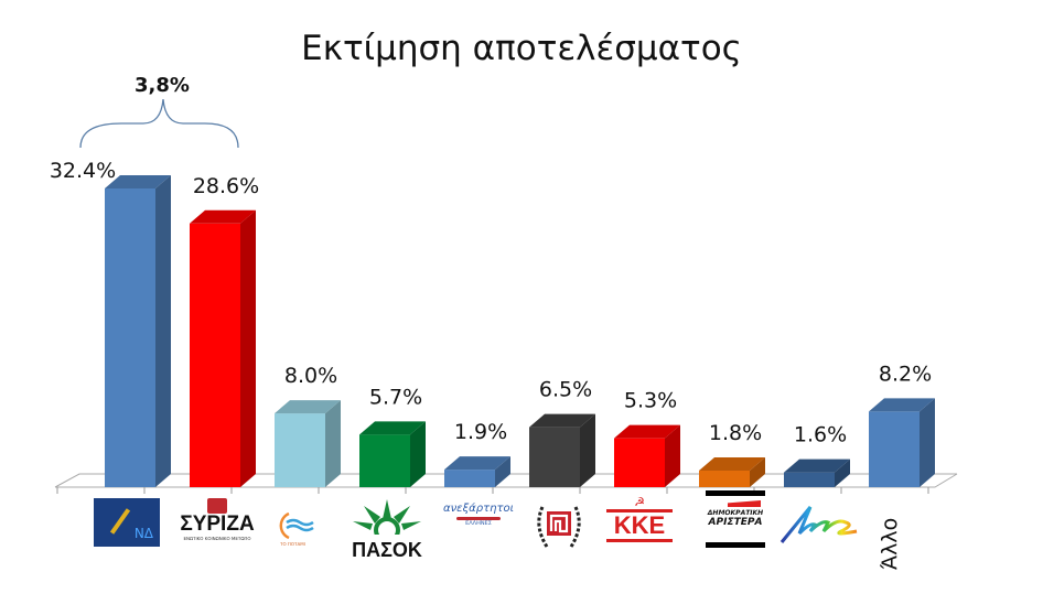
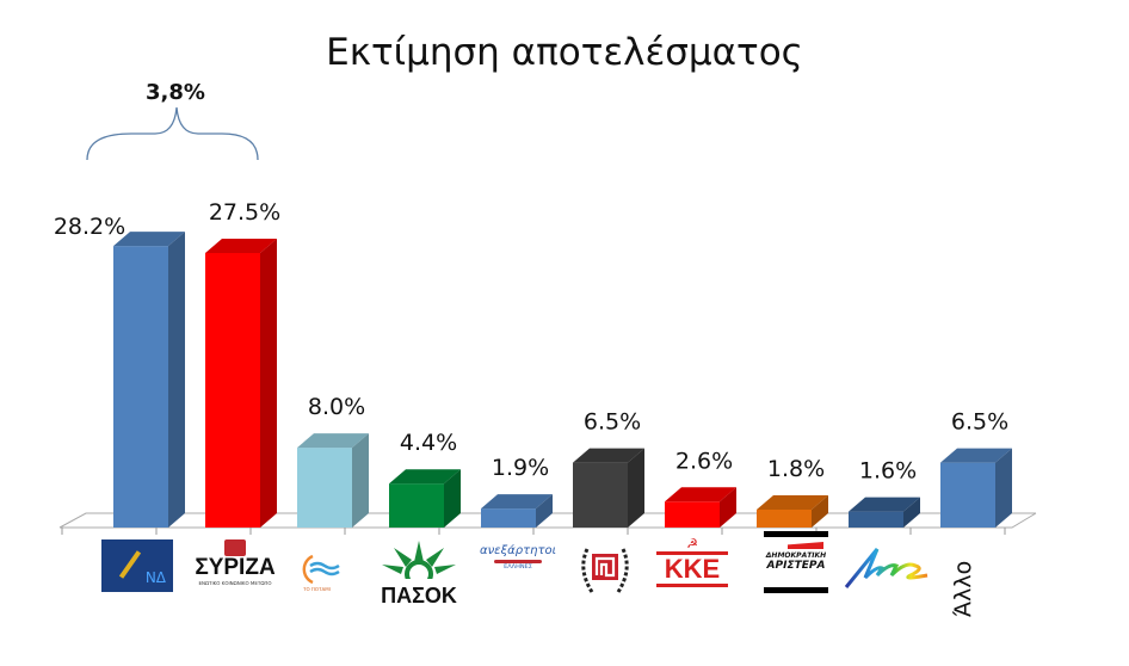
ΝΔ: 32.4% -> 28.2%
ΣΥΡΙΖΑ: 28.6% -> 27.5%
ΠΑΣΟΚ: 5.7% -> 4.4%
ΚΚΕ: 5.3% -> 2.6%
Άλλο: 8.2% -> 6.5%
